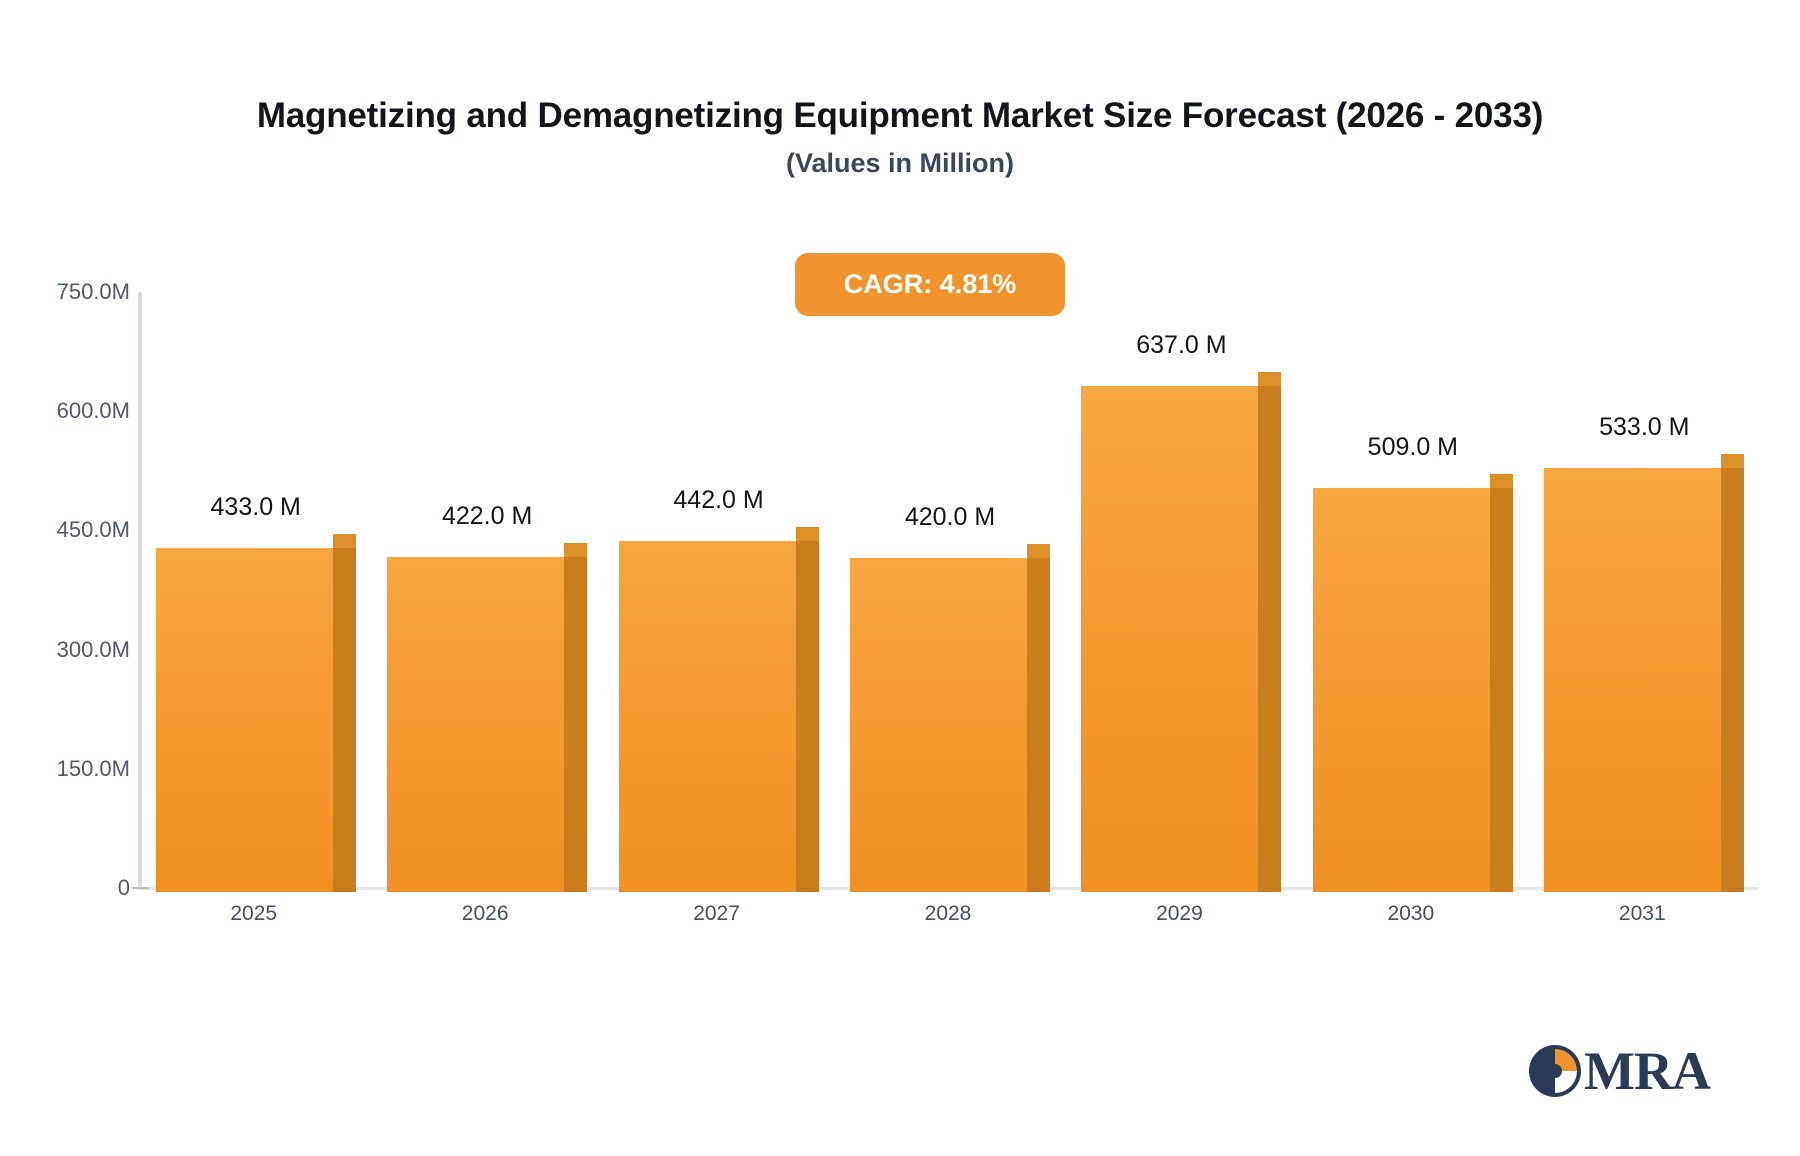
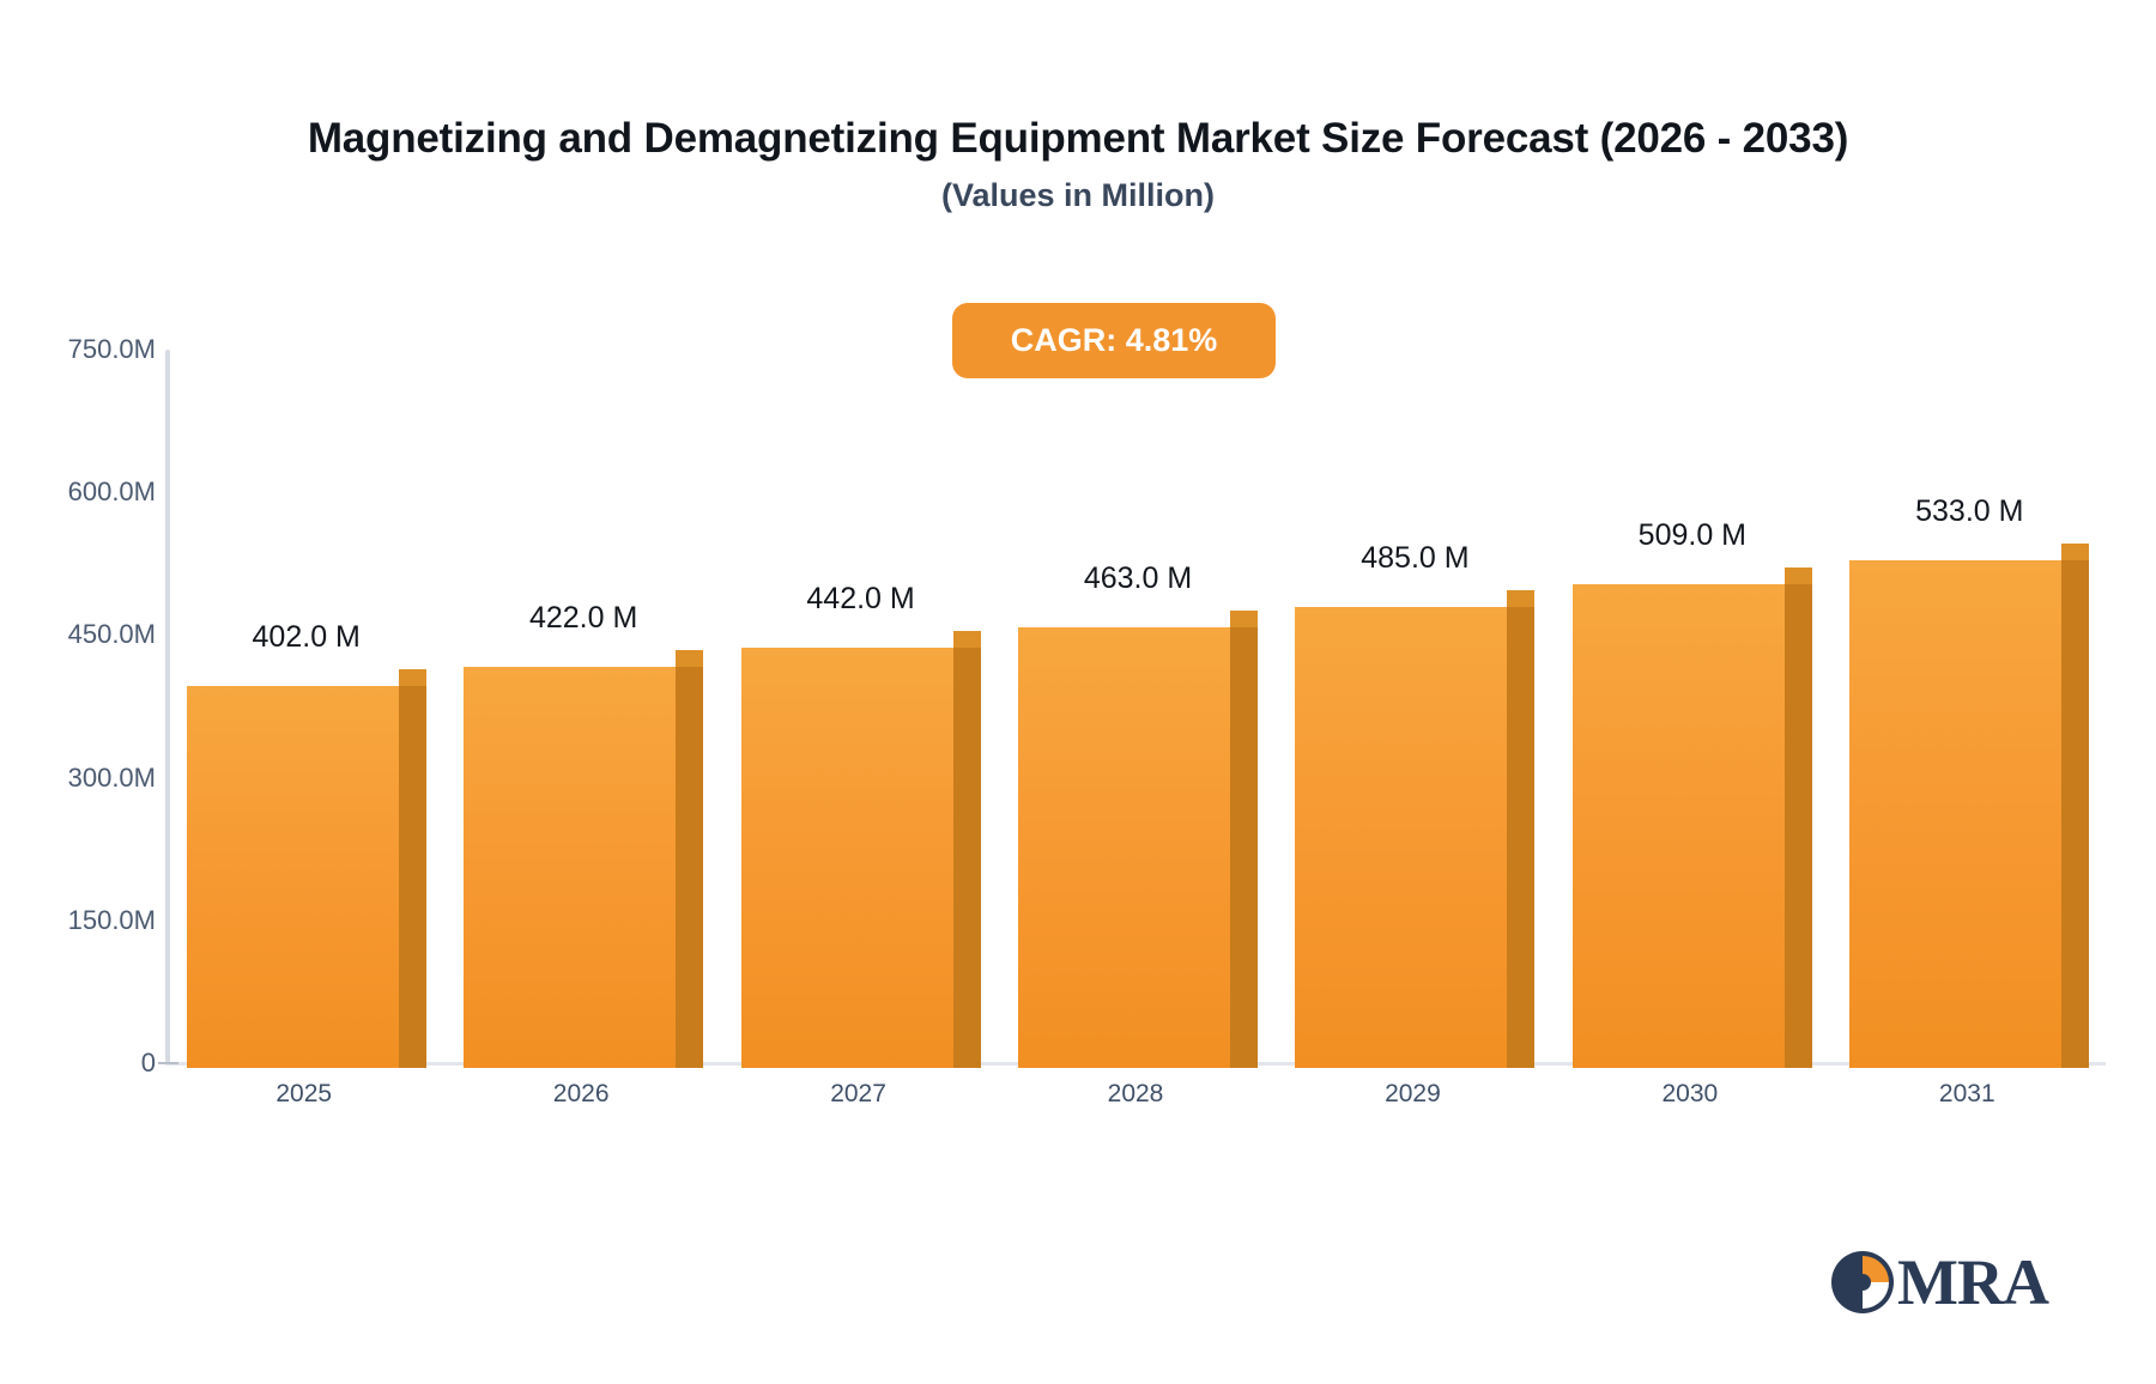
2025: 433.0 -> 402.0
2028: 420.0 -> 463.0
2029: 637.0 -> 485.0
